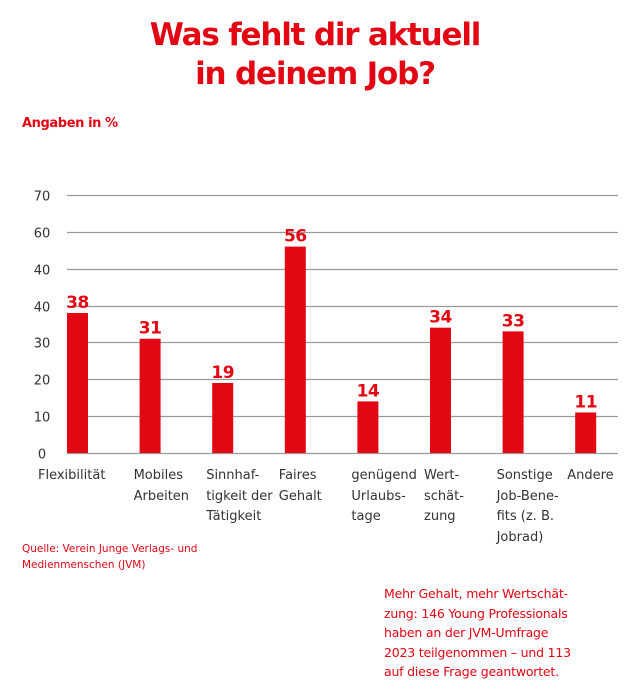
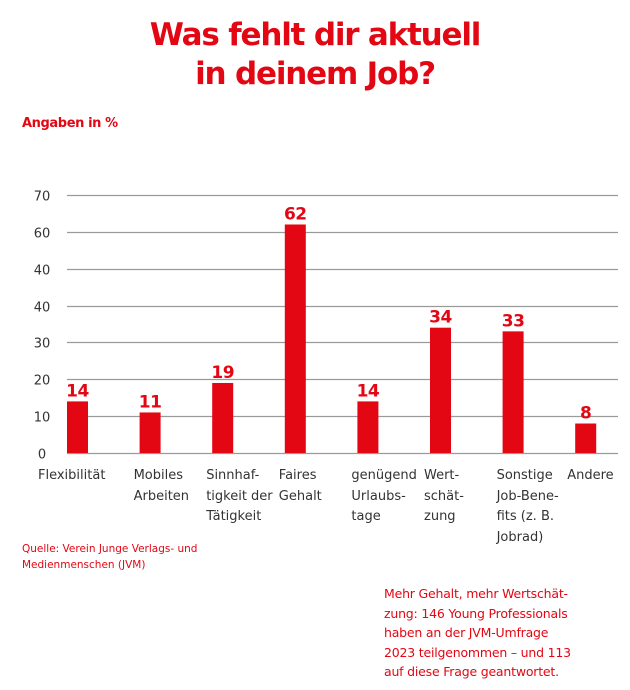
Flexibilität: 38 -> 14
Mobiles Arbeiten: 31 -> 11
Faires Gehalt: 56 -> 62
Andere: 11 -> 8
